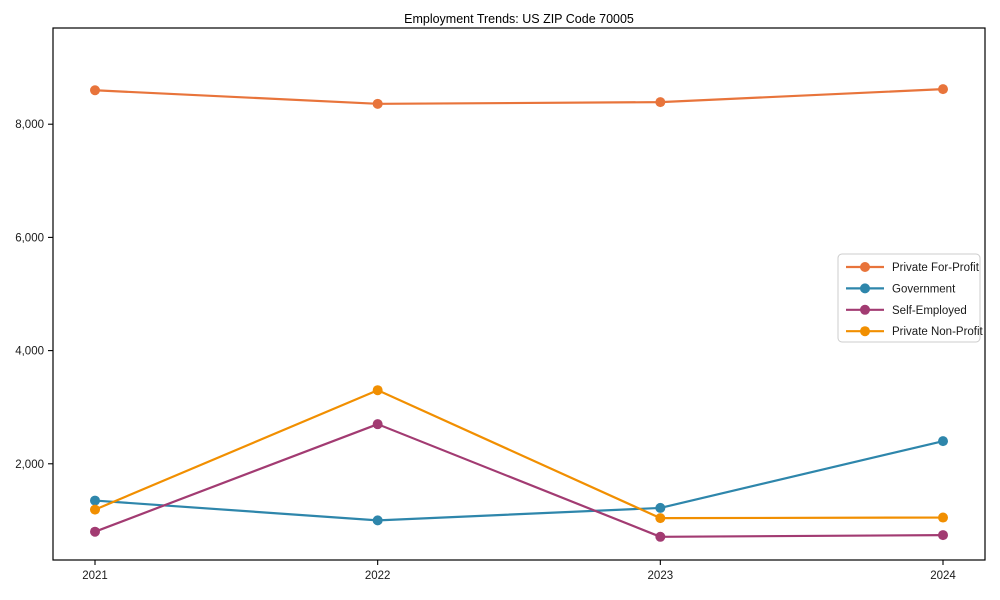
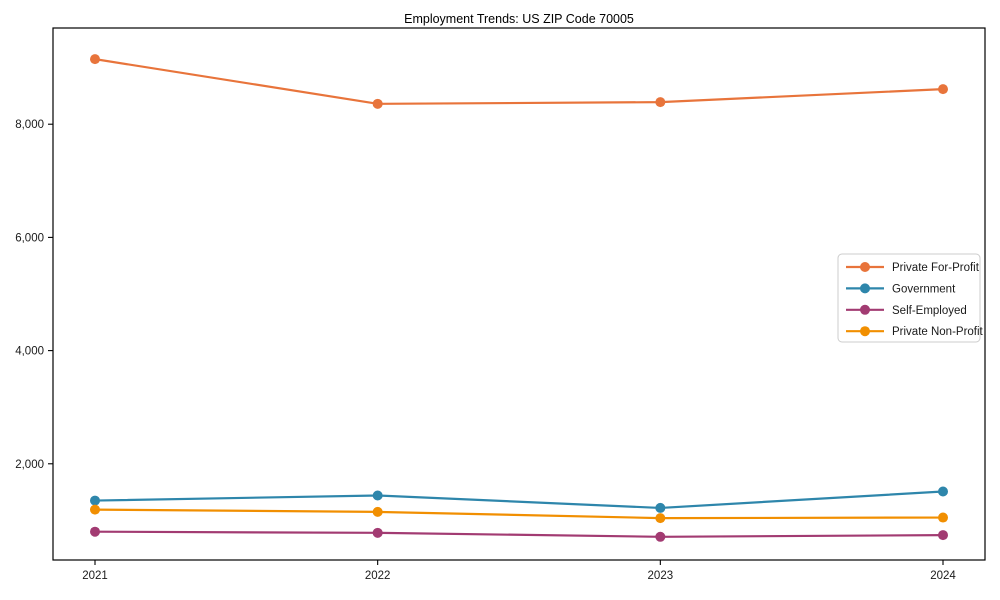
Private For-Profit/2021: 8600 -> 9200
Government/2022: 1000 -> 1400
Self-Employed/2022: 2700 -> 800
Private Non-Profit/2022: 3300 -> 1200
Government/2024: 2400 -> 1500
